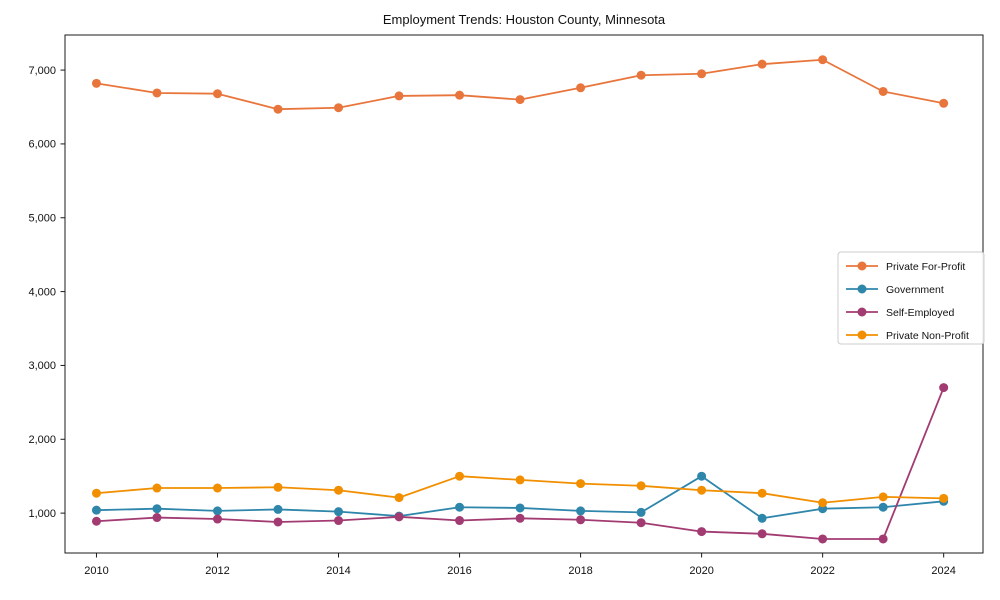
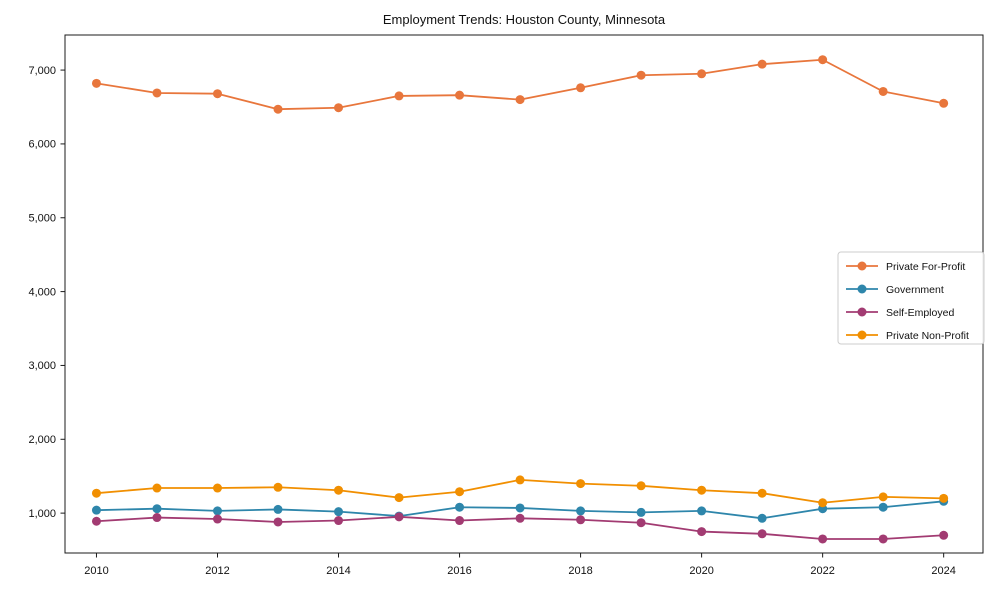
Private Non-Profit/2016: 1500 -> 1300
Government/2020: 1500 -> 1000
Self-Employed/2024: 2700 -> 700
